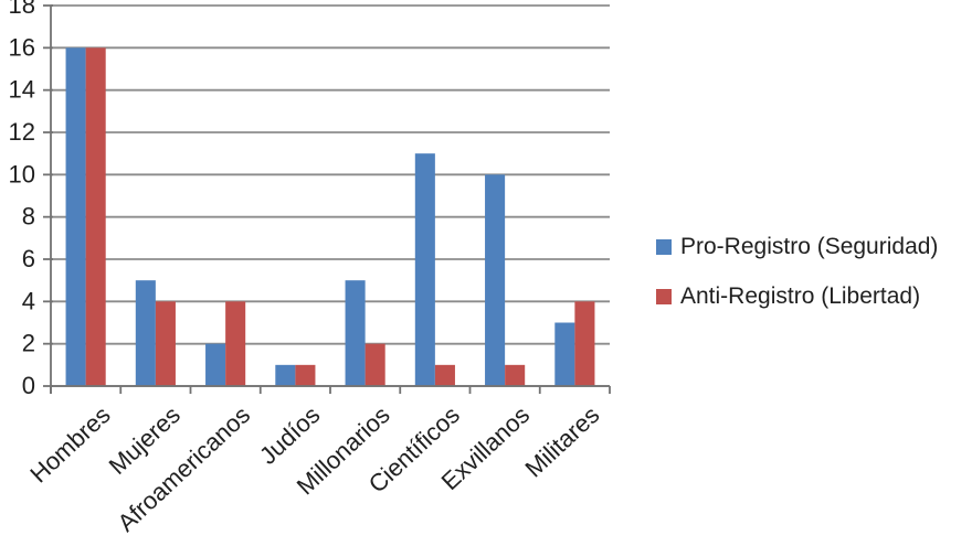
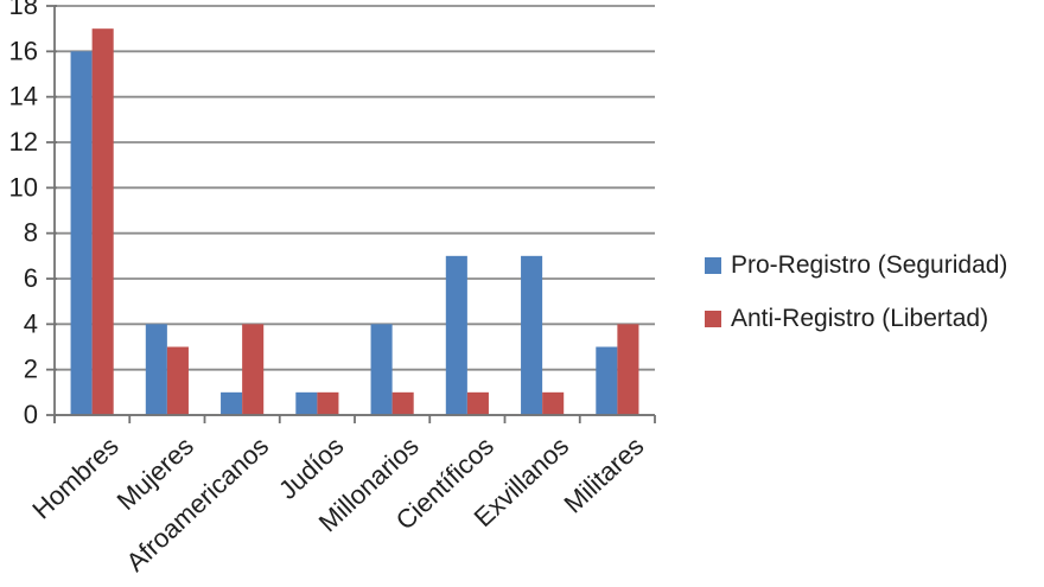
Anti-Registro (Libertad)/Hombres: 16 -> 17
Pro-Registro (Seguridad)/Mujeres: 5 -> 4
Anti-Registro (Libertad)/Mujeres: 4 -> 3
Pro-Registro (Seguridad)/Afroamericanos: 2 -> 1
Pro-Registro (Seguridad)/Millonarios: 5 -> 4
Anti-Registro (Libertad)/Millonarios: 2 -> 1
Pro-Registro (Seguridad)/Científicos: 11 -> 7
Pro-Registro (Seguridad)/Exvillanos: 10 -> 7
